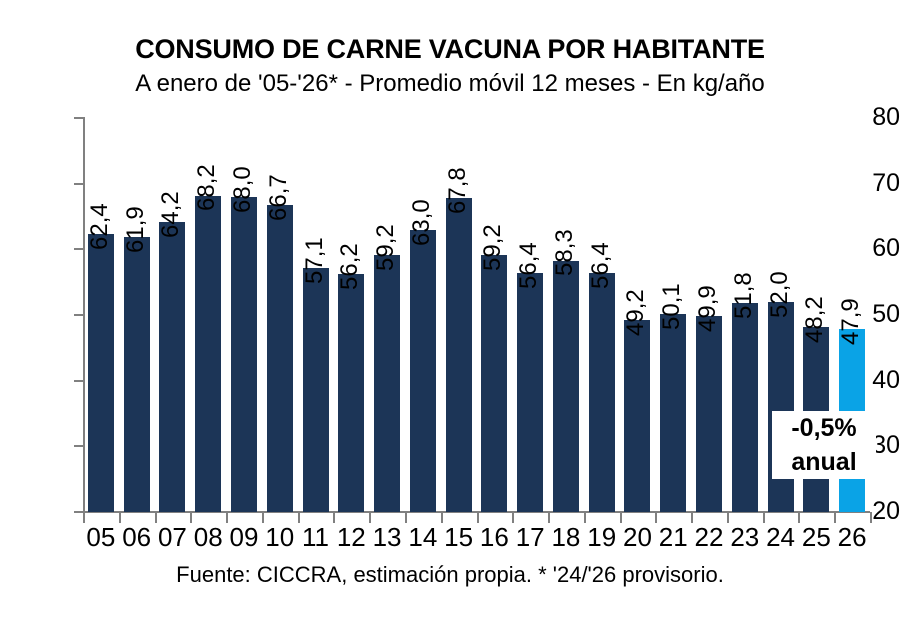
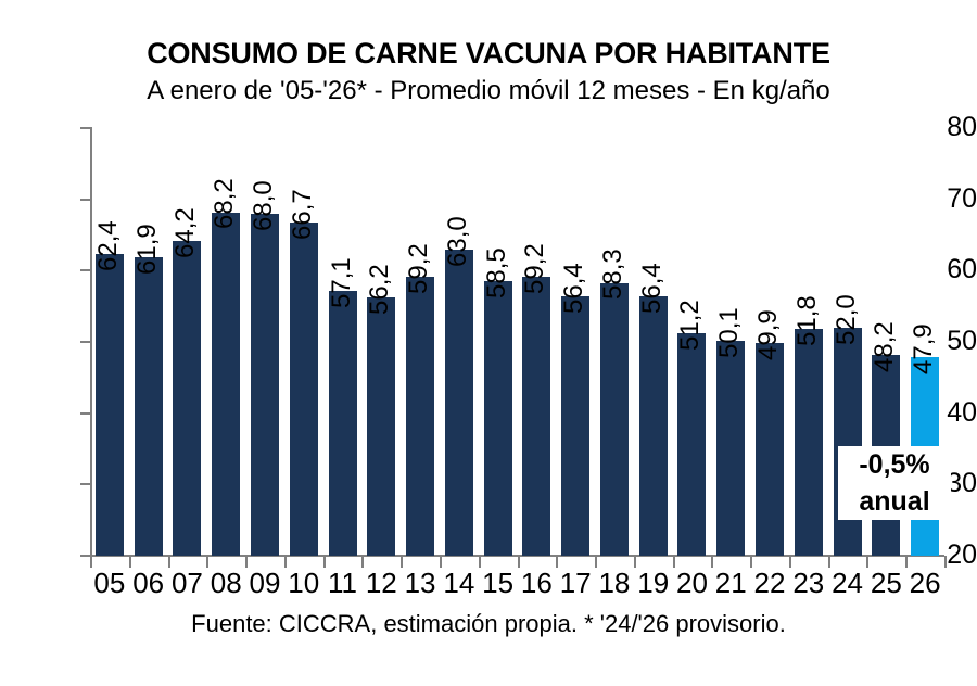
15: 67,8 -> 58,5
20: 49,2 -> 51,2
